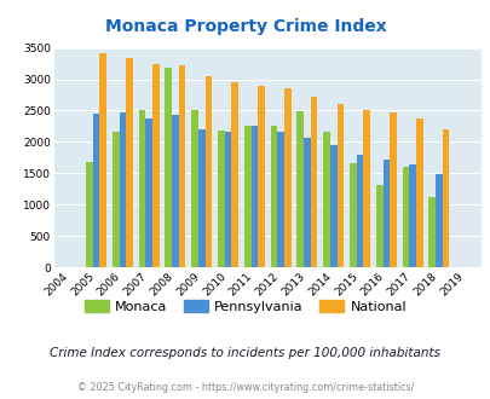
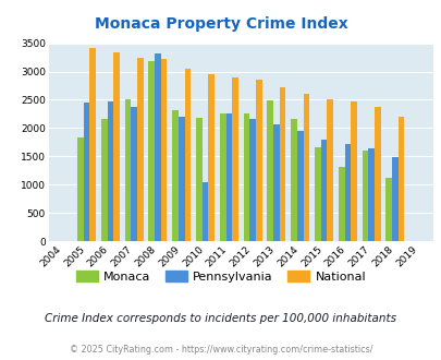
Monaca/2005: 1680 -> 1840
Pennsylvania/2008: 2430 -> 3320
Monaca/2009: 2500 -> 2320
Pennsylvania/2010: 2160 -> 1040
